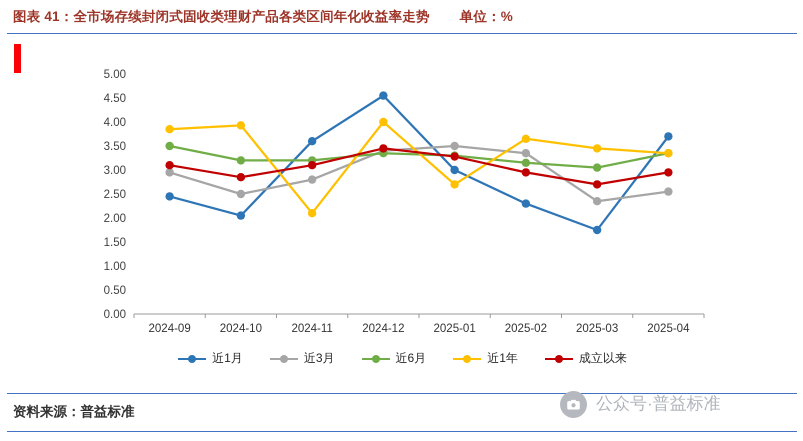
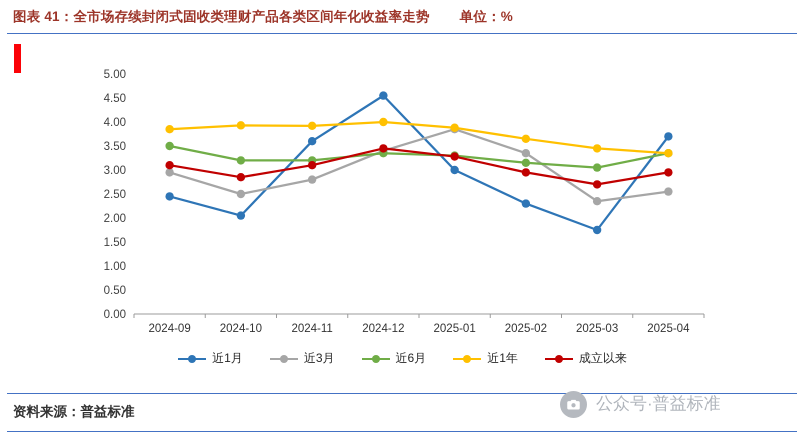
近1年/2024-11: 2.1 -> 3.9
近3月/2025-01: 3.5 -> 3.9
近1年/2025-01: 2.7 -> 3.9
